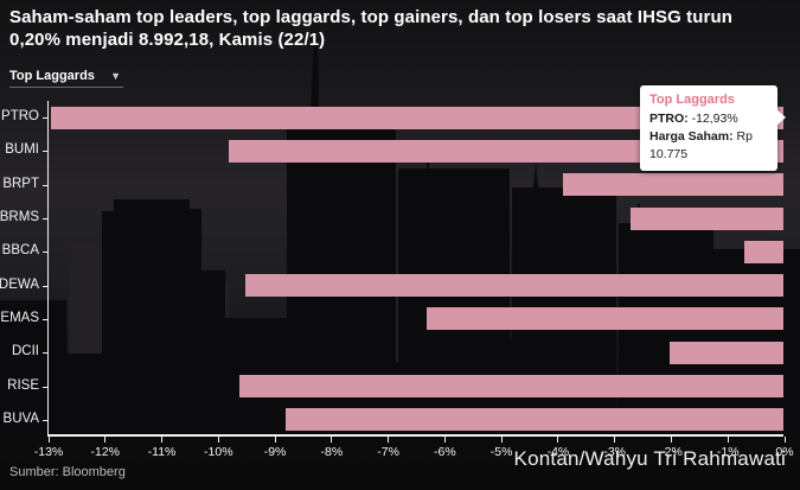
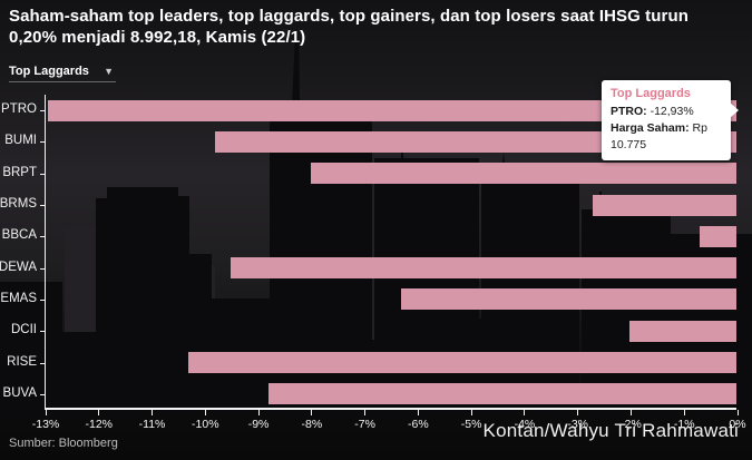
BRPT: -3.9% -> -8.0%
RISE: -9.6% -> -10.3%
